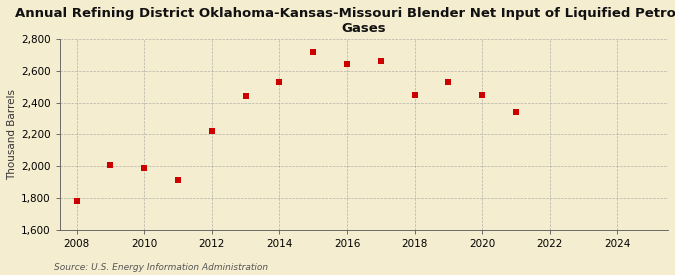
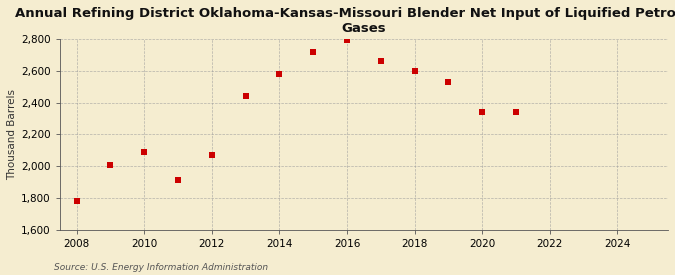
2010: 1,990 -> 2,090
2012: 2,220 -> 2,070
2014: 2,530 -> 2,580
2016: 2,640 -> 2,790
2018: 2,450 -> 2,600
2020: 2,450 -> 2,340
